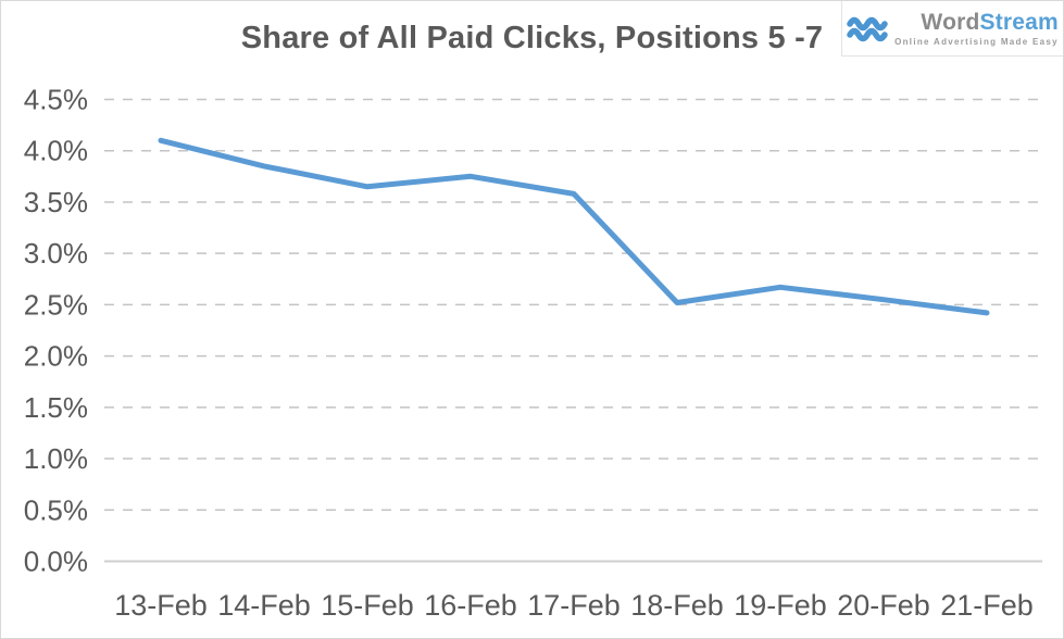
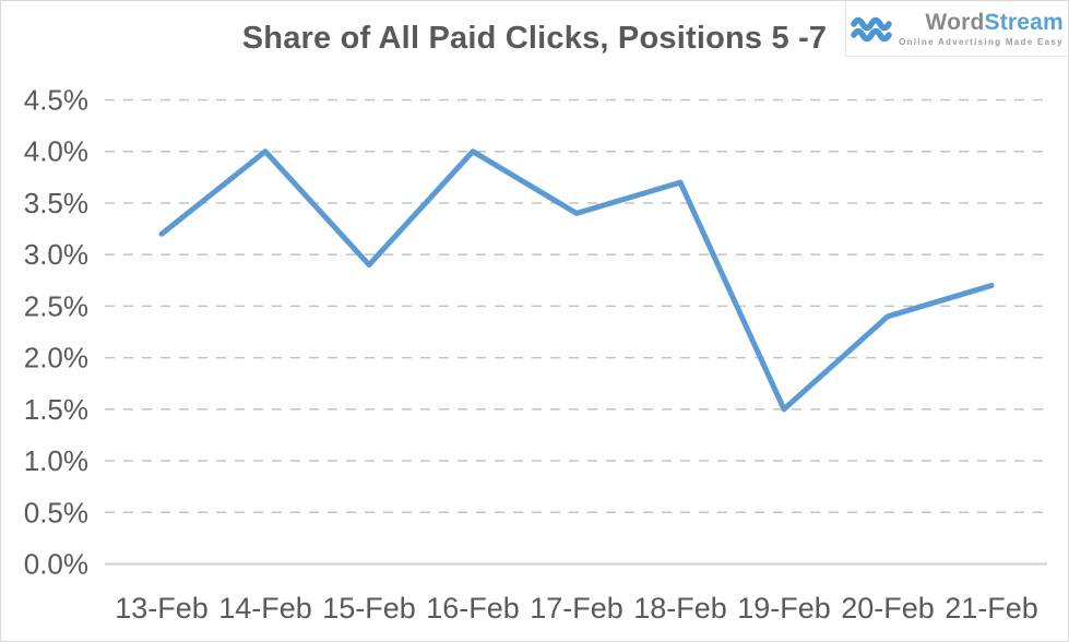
13-Feb: 4.1% -> 3.2%
14-Feb: 3.9% -> 4.0%
15-Feb: 3.6% -> 2.9%
16-Feb: 3.8% -> 4.0%
17-Feb: 3.6% -> 3.4%
18-Feb: 2.5% -> 3.7%
19-Feb: 2.7% -> 1.5%
20-Feb: 2.5% -> 2.4%
21-Feb: 2.4% -> 2.7%
